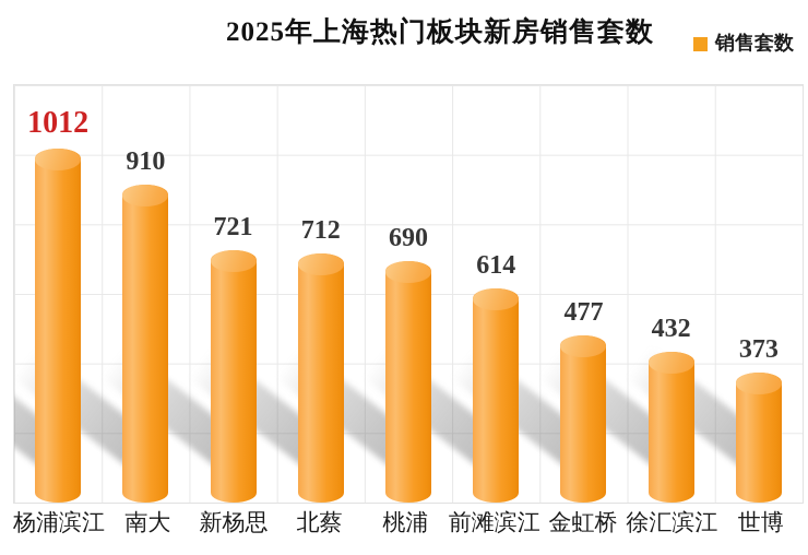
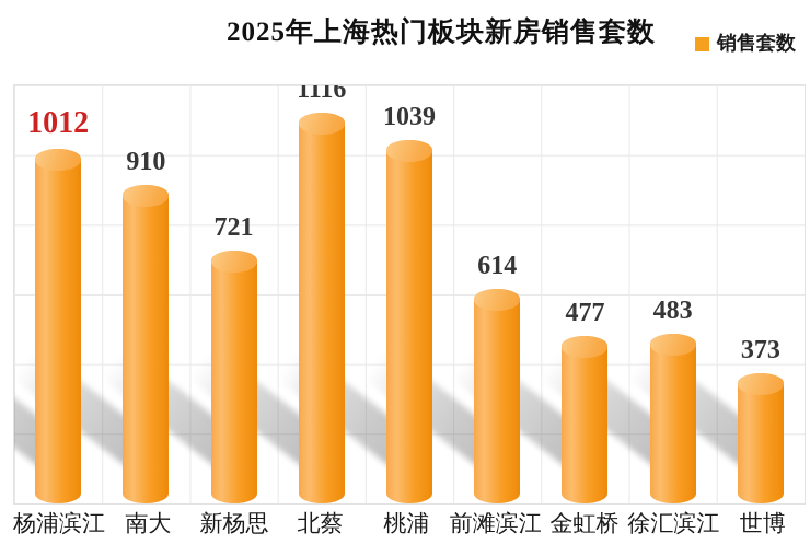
北蔡: 712 -> 1116
桃浦: 690 -> 1039
徐汇滨江: 432 -> 483
